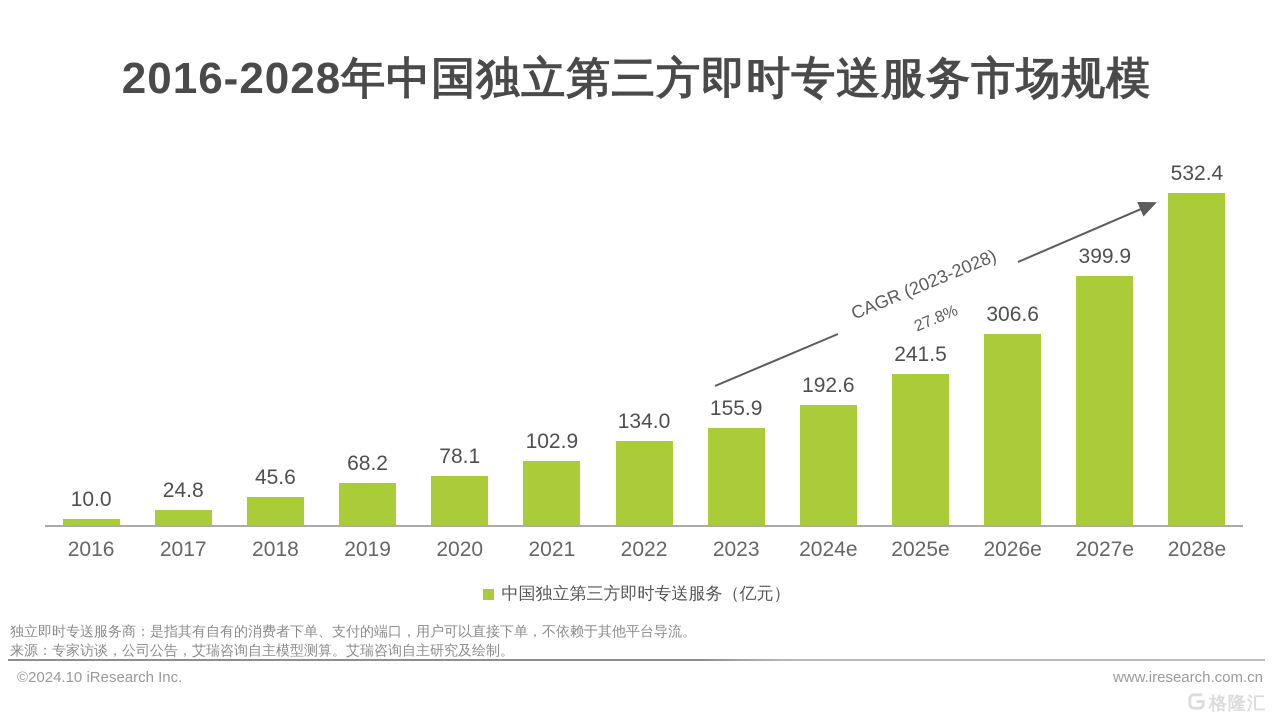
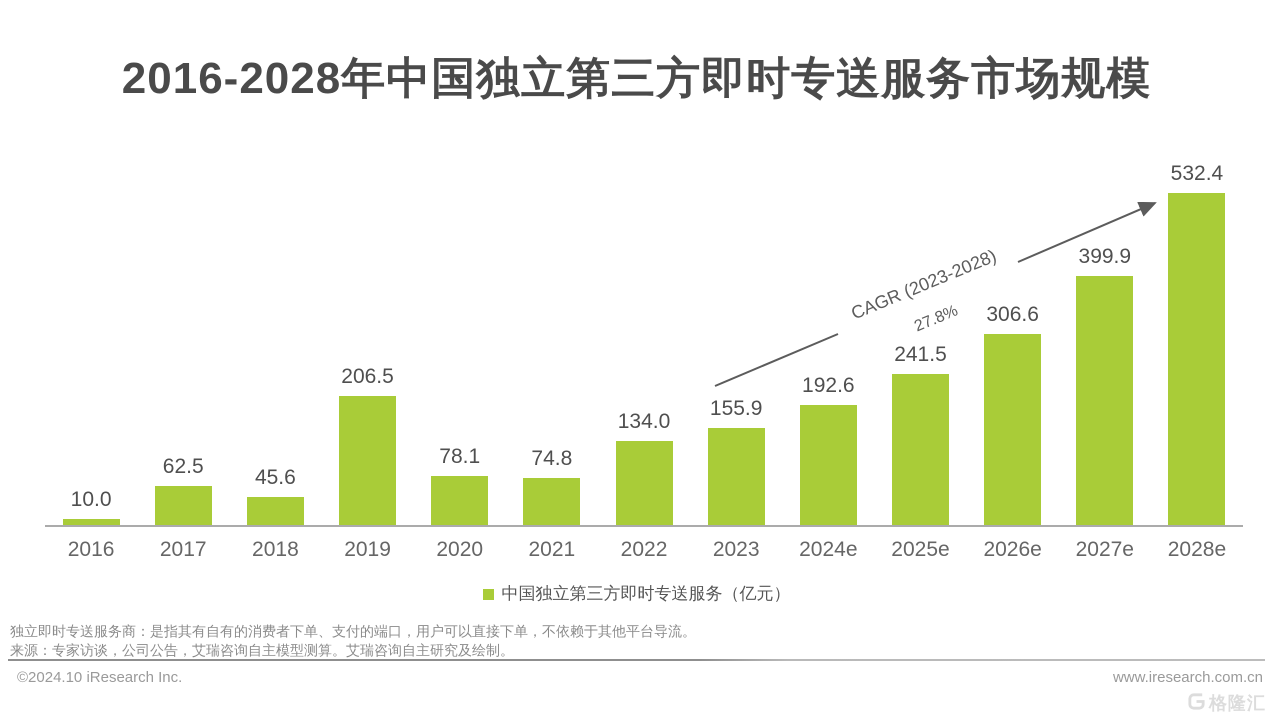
2017: 24.8 -> 62.5
2019: 68.2 -> 206.5
2021: 102.9 -> 74.8
